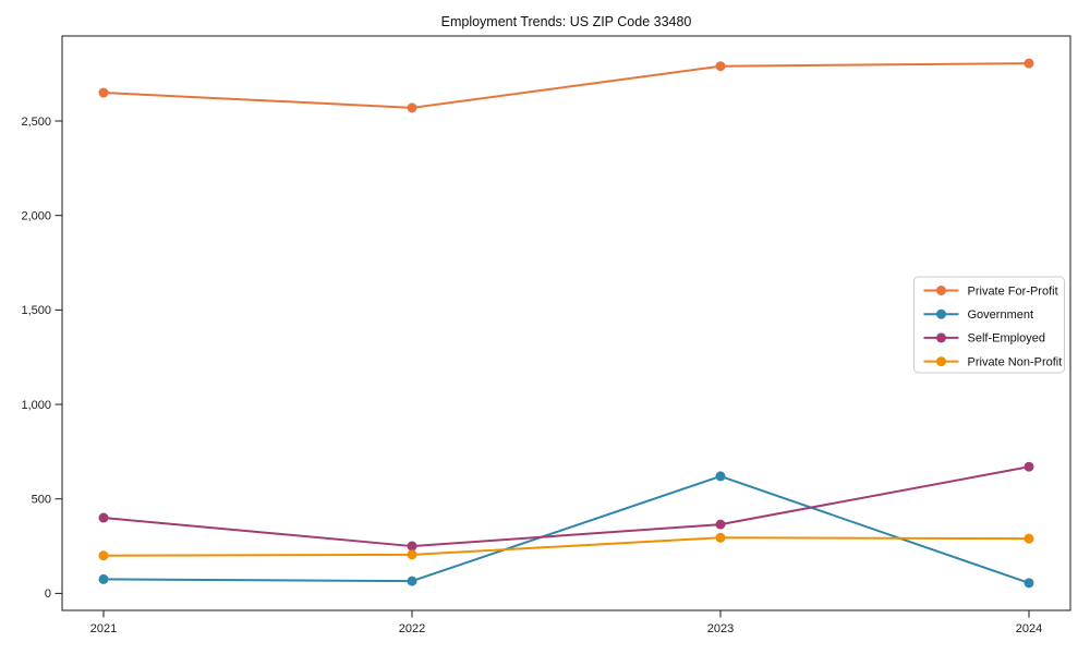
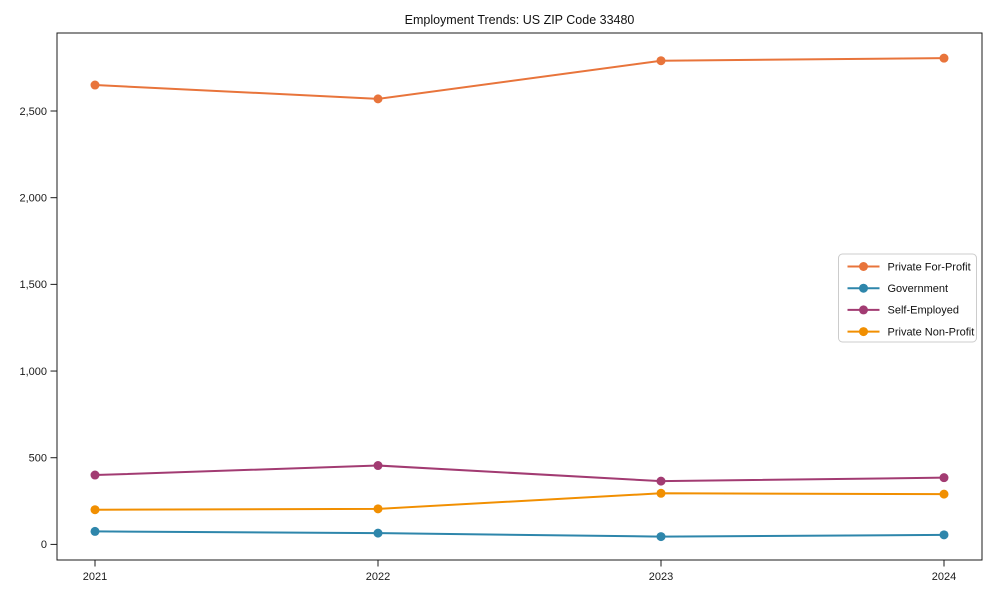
Self-Employed/2022: 250 -> 460
Government/2023: 620 -> 40
Self-Employed/2024: 670 -> 380
